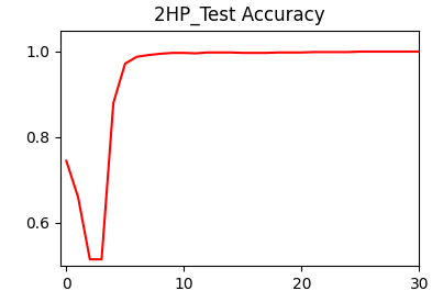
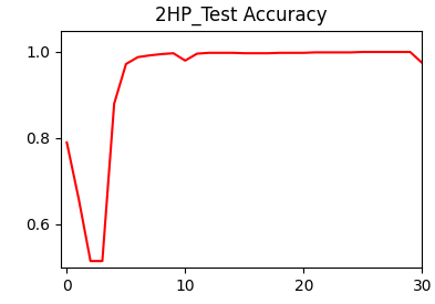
0: 0.745 -> 0.790
10: 0.997 -> 0.980
30: 1.000 -> 0.975
